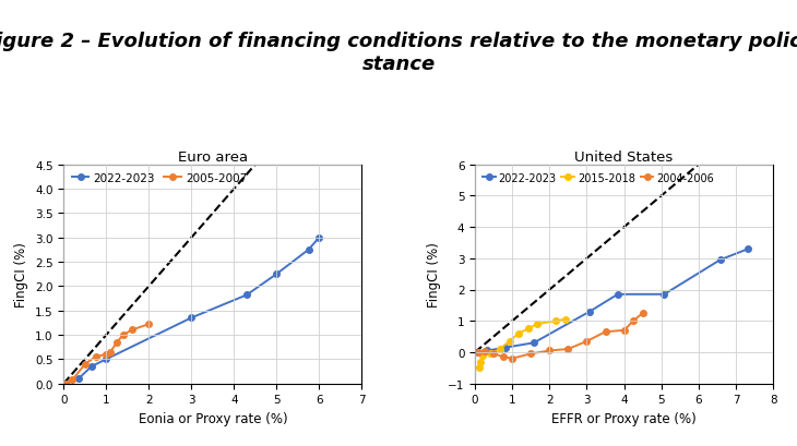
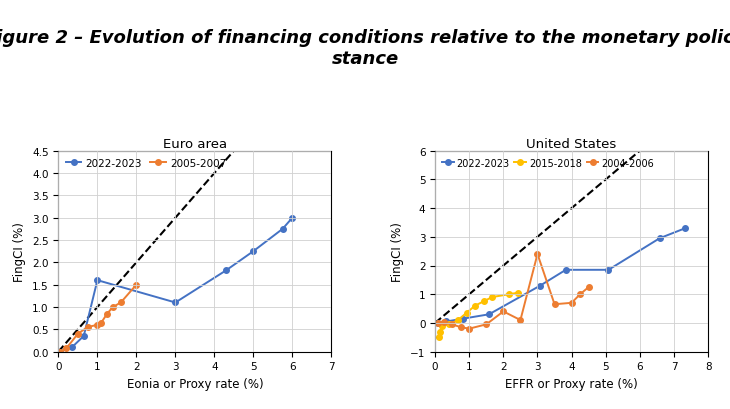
Euro area/2022-2023/1: 0.50 -> 1.60
Euro area/2005-2007/2: 1.22 -> 1.50
Euro area/2022-2023/3: 1.35 -> 1.10
United States/2004-2006/2: 0.05 -> 0.40
United States/2004-2006/3: 0.35 -> 2.40
